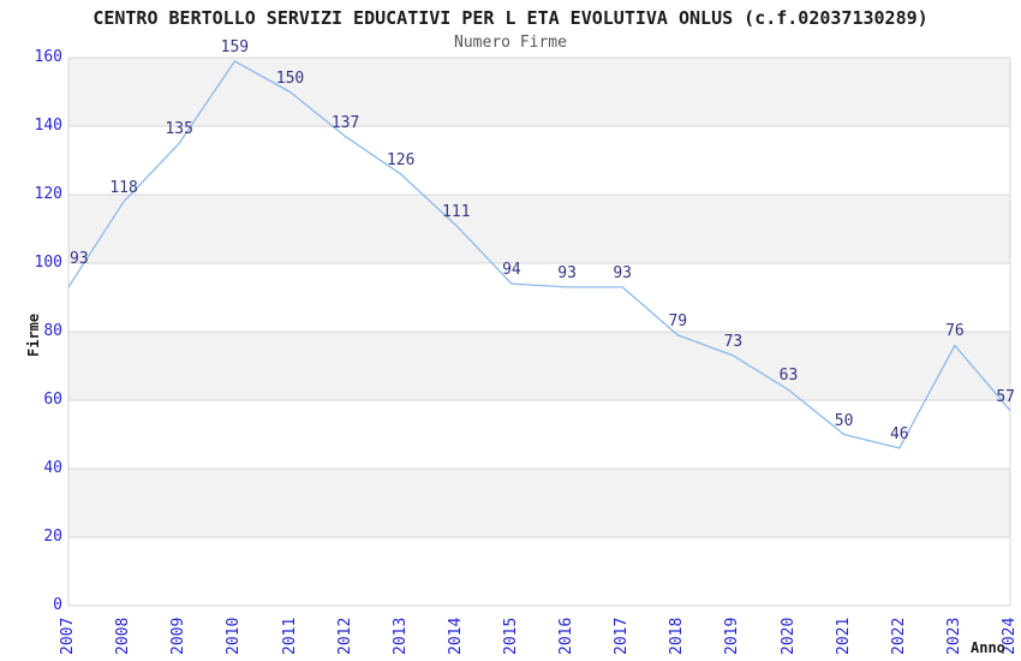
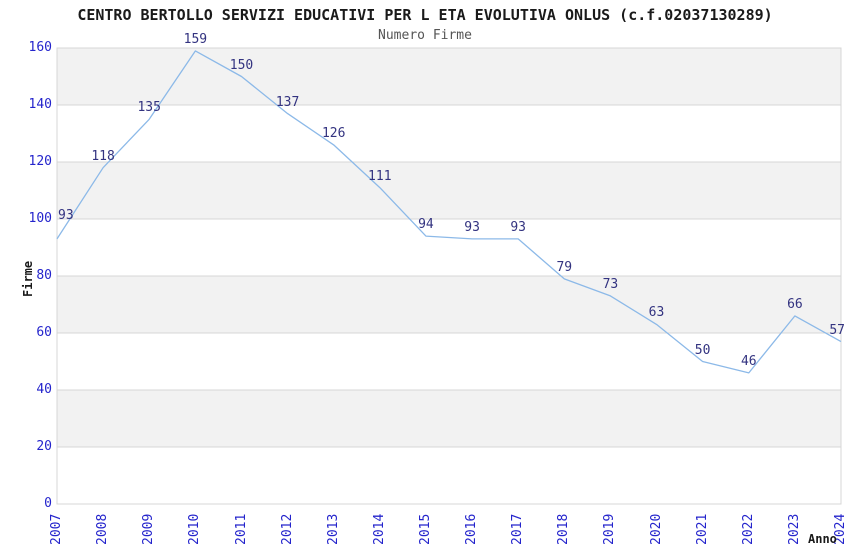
2023: 76 -> 66
